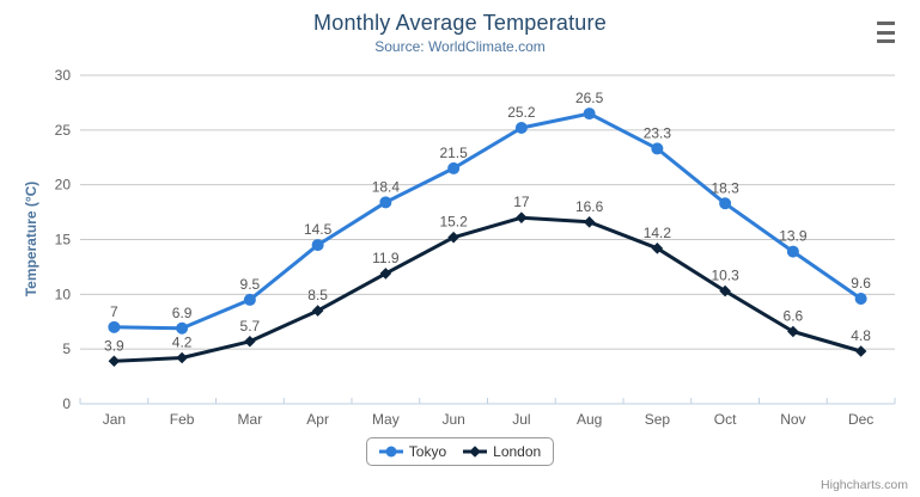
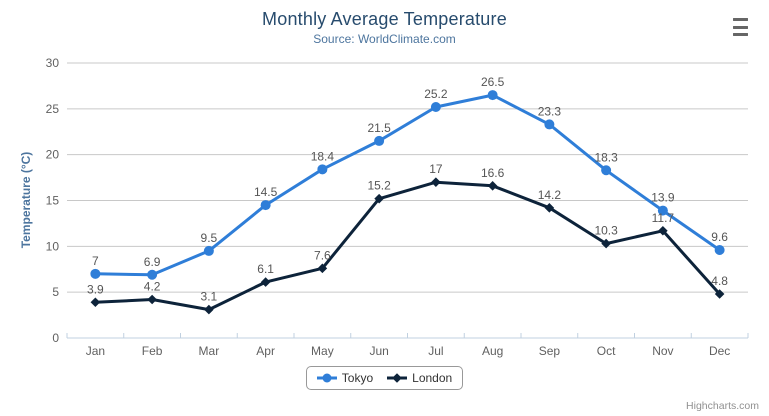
London/Mar: 5.7 -> 3.1
London/Apr: 8.5 -> 6.1
London/May: 11.9 -> 7.6
London/Nov: 6.6 -> 11.7
